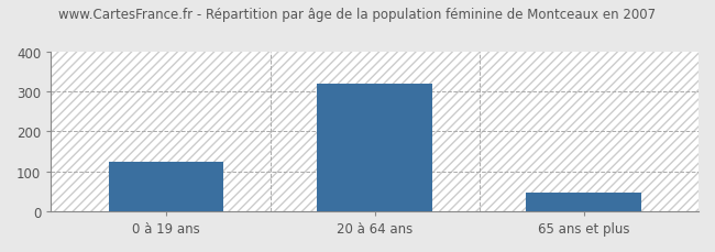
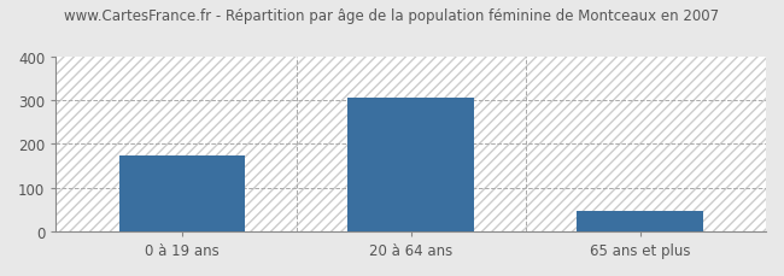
0 à 19 ans: 125 -> 172
20 à 64 ans: 320 -> 304
